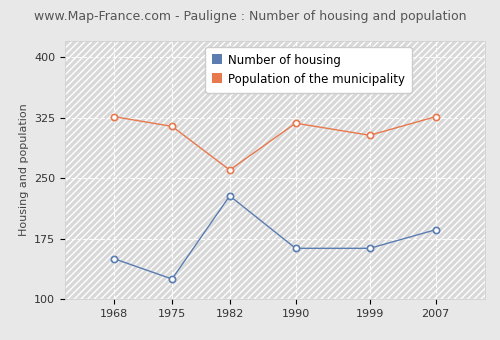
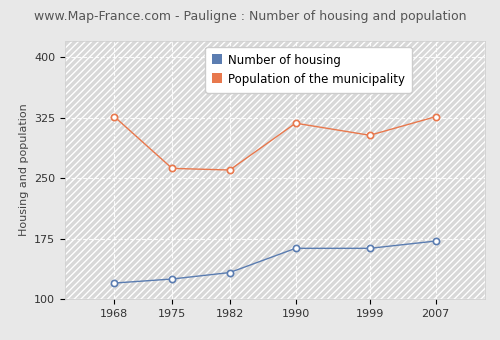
Number of housing/1968: 150 -> 120
Population of the municipality/1975: 314 -> 262
Number of housing/1982: 228 -> 133
Number of housing/2007: 186 -> 172
